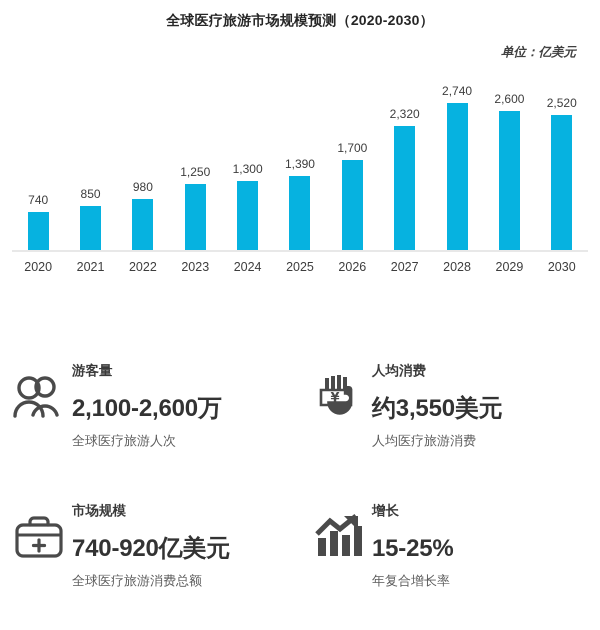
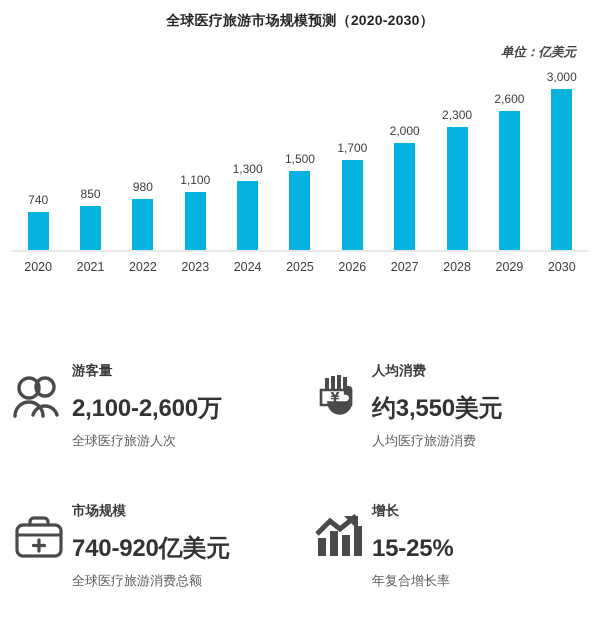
2023: 1,250 -> 1,100
2025: 1,390 -> 1,500
2027: 2,320 -> 2,000
2028: 2,740 -> 2,300
2030: 2,520 -> 3,000
